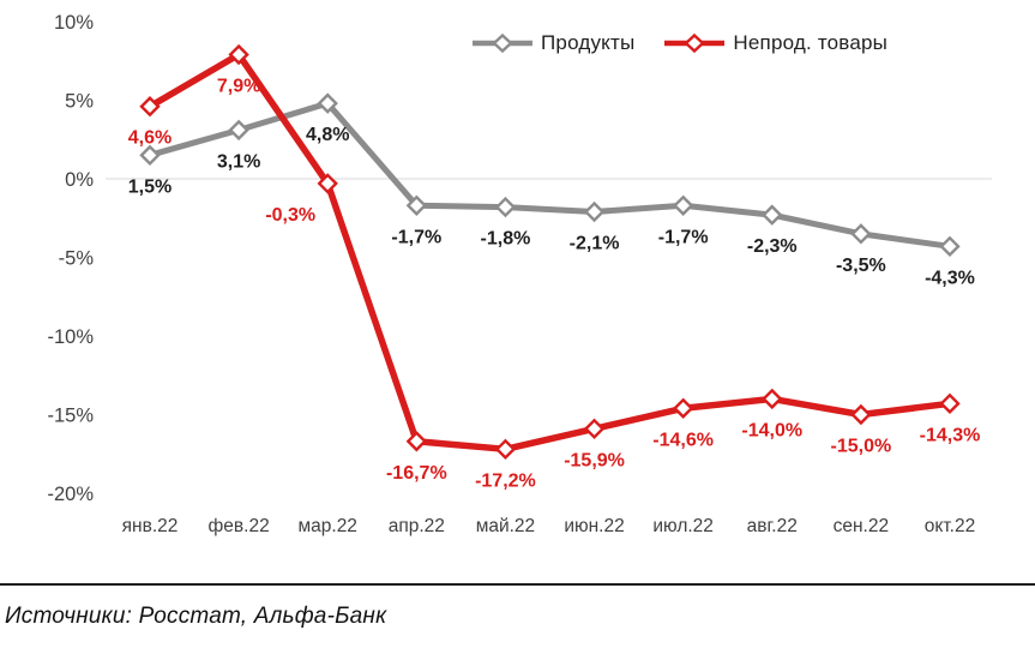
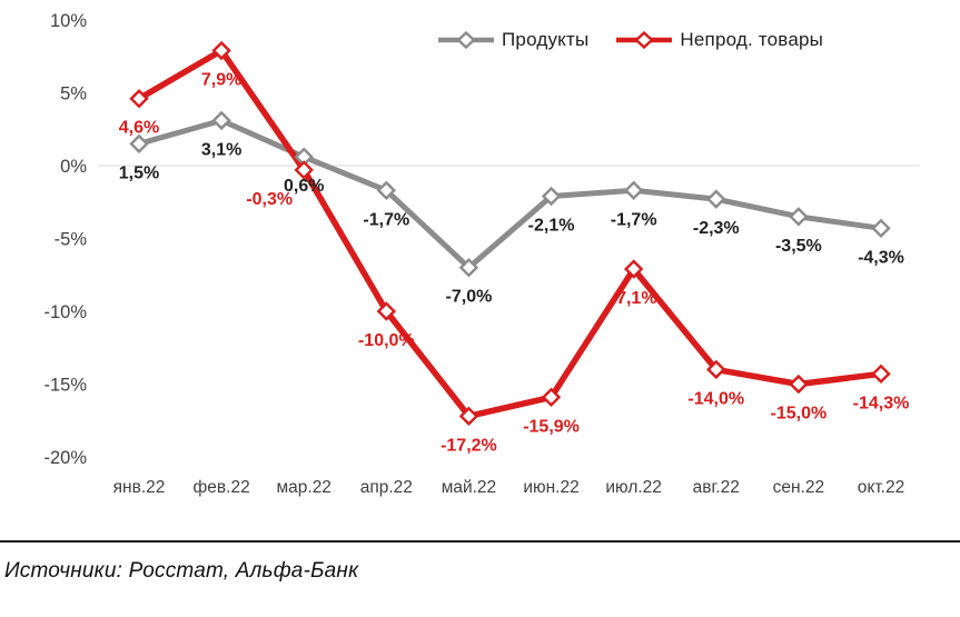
Продукты/мар.22: 4,8% -> 0,6%
Непрод. товары/апр.22: -16,7% -> -10,0%
Продукты/май.22: -1,8% -> -7,0%
Непрод. товары/июл.22: -14,6% -> -7,1%
